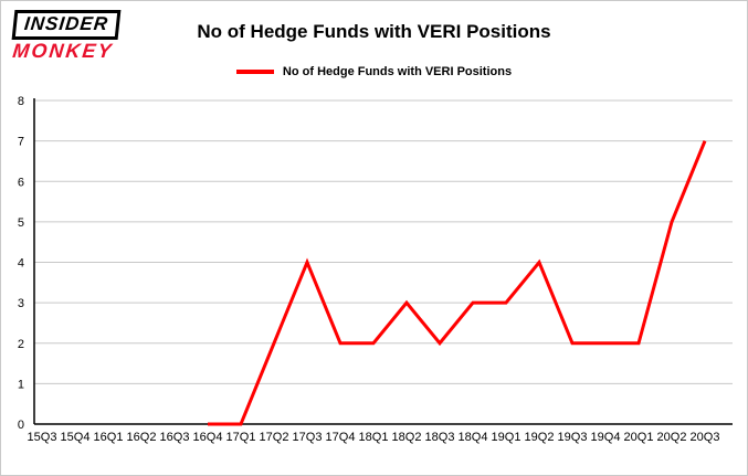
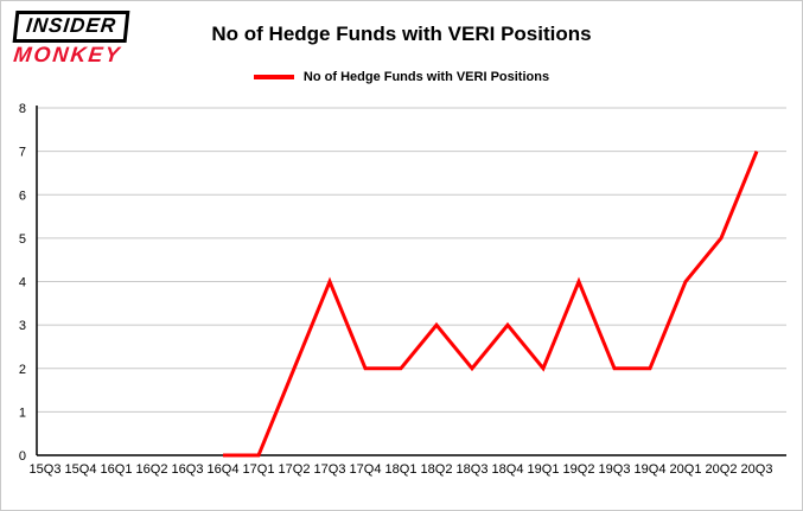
19Q1: 3 -> 2
20Q1: 2 -> 4
